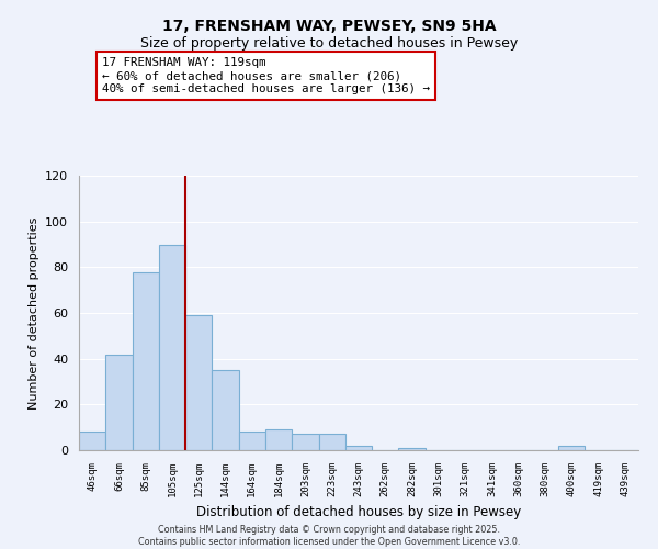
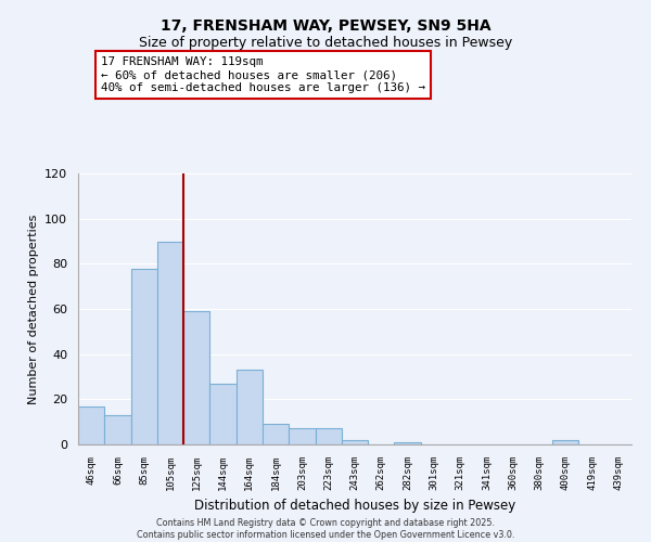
46sqm: 8 -> 17
66sqm: 42 -> 13
144sqm: 35 -> 27
164sqm: 8 -> 33
